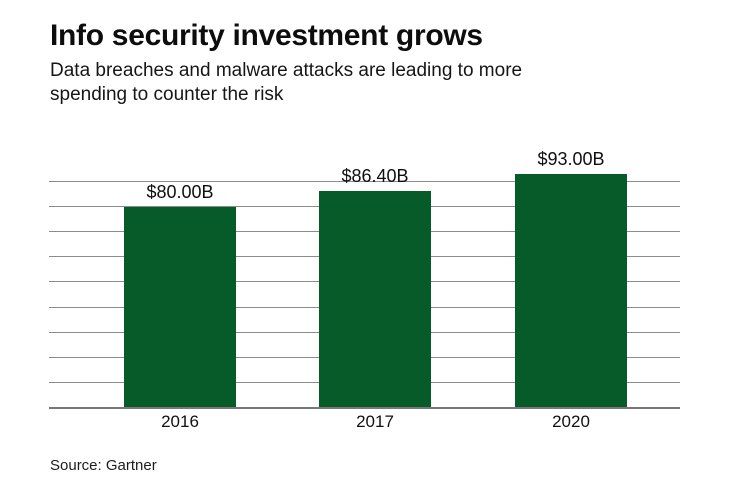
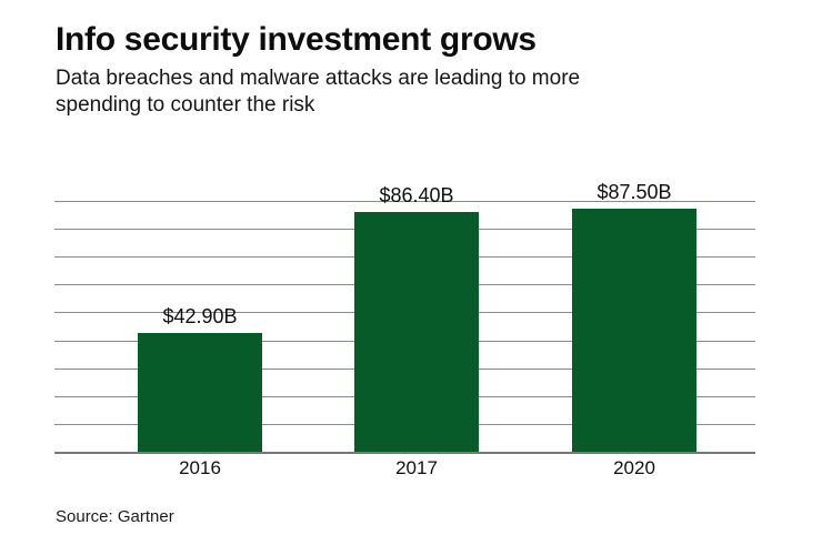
2016: $80.00B -> $42.90B
2020: $93.00B -> $87.50B
